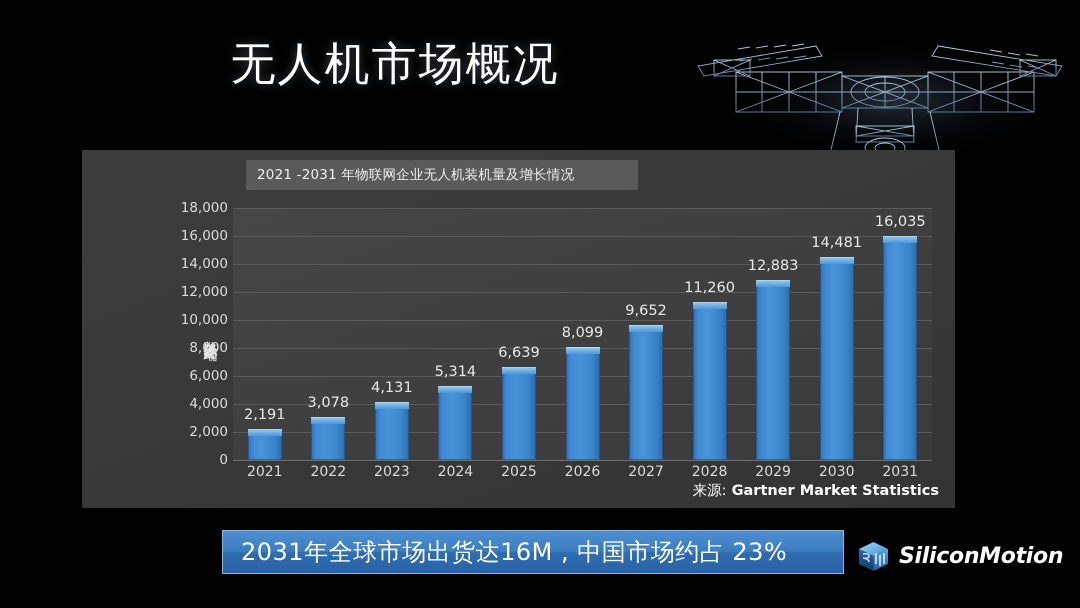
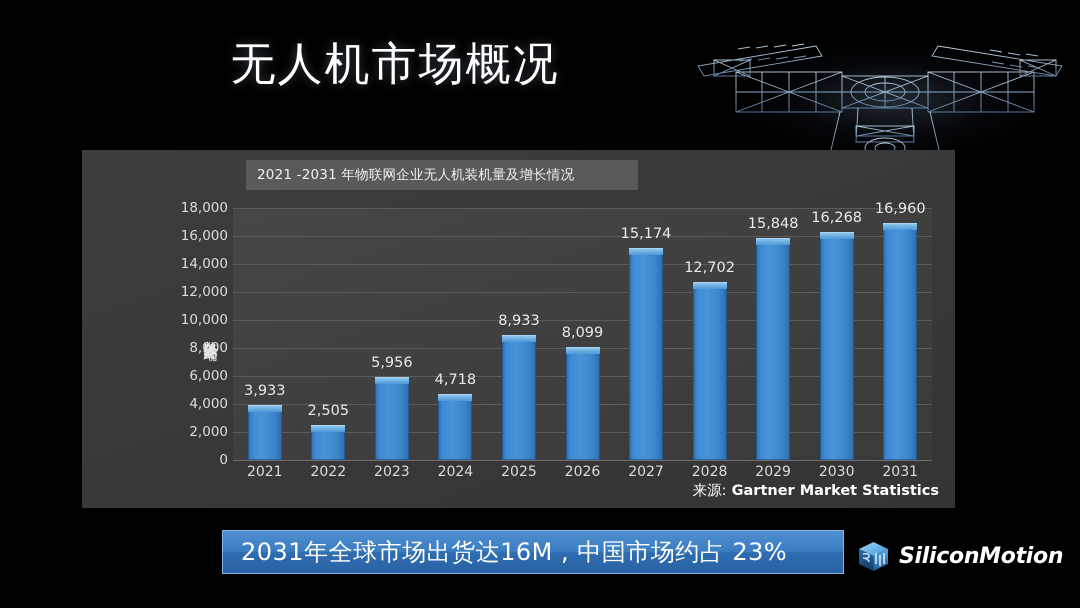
2021: 2,191 -> 3,933
2022: 3,078 -> 2,505
2023: 4,131 -> 5,956
2024: 5,314 -> 4,718
2025: 6,639 -> 8,933
2027: 9,652 -> 15,174
2028: 11,260 -> 12,702
2029: 12,883 -> 15,848
2030: 14,481 -> 16,268
2031: 16,035 -> 16,960
